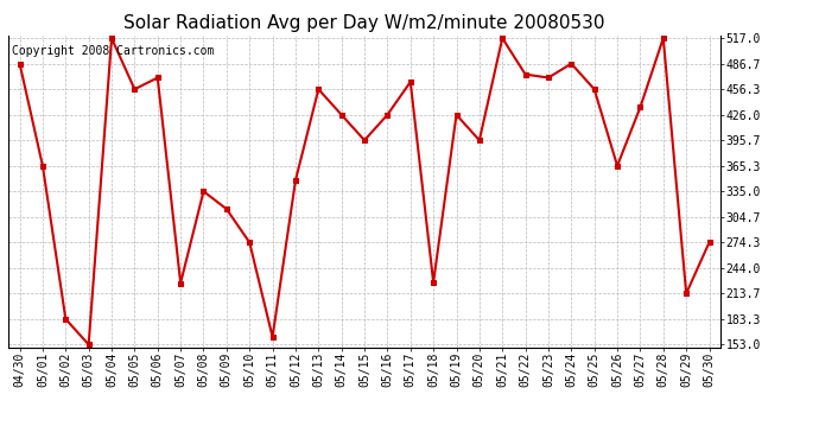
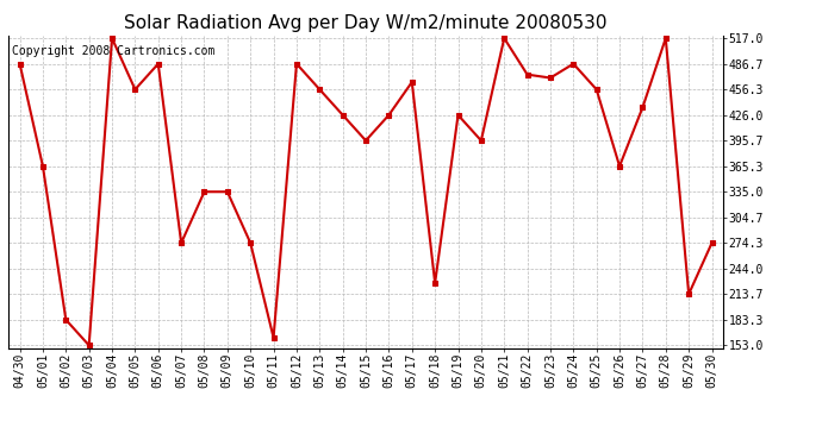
05/06: 470 -> 487
05/07: 226 -> 274
05/09: 314 -> 335
05/12: 348 -> 487
